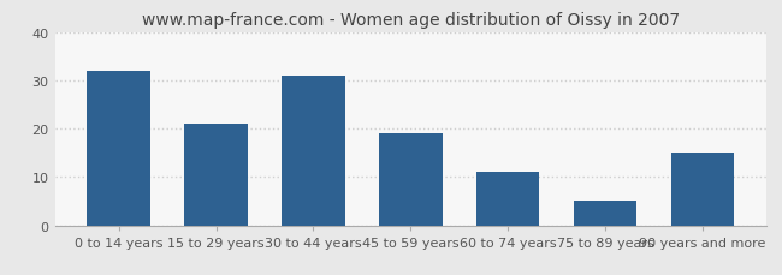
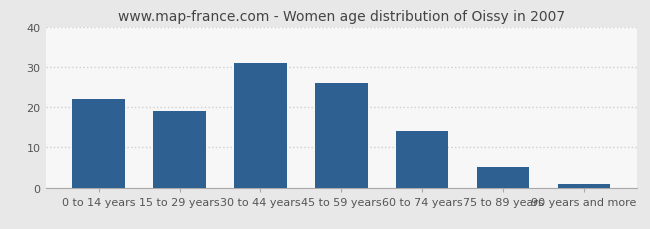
0 to 14 years: 32 -> 22
15 to 29 years: 21 -> 19
45 to 59 years: 19 -> 26
60 to 74 years: 11 -> 14
90 years and more: 15 -> 1
